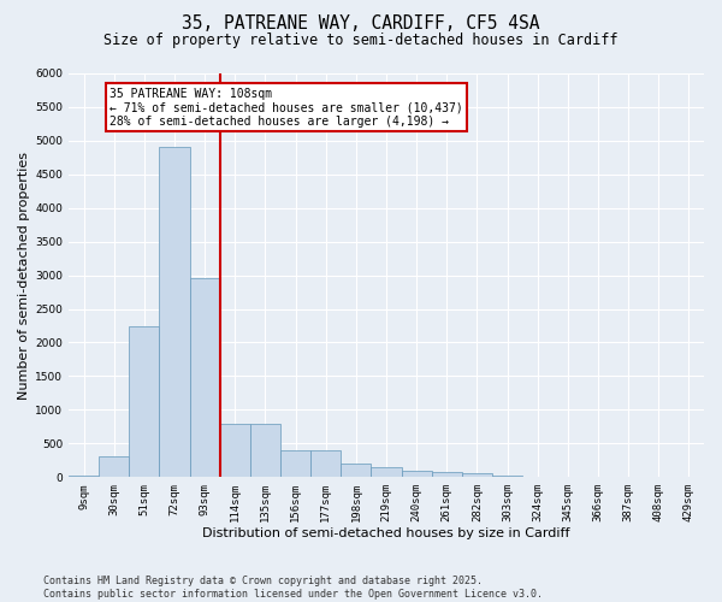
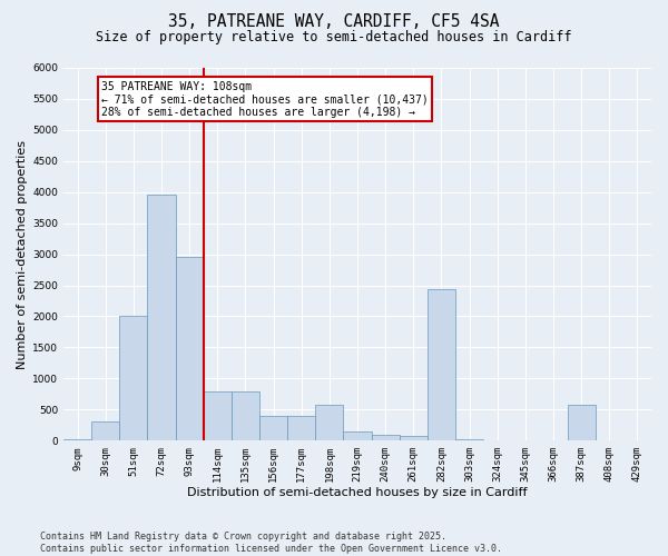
51sqm: 2250 -> 2000
72sqm: 4900 -> 3960
198sqm: 200 -> 580
282sqm: 50 -> 2440
387sqm: 0 -> 580
